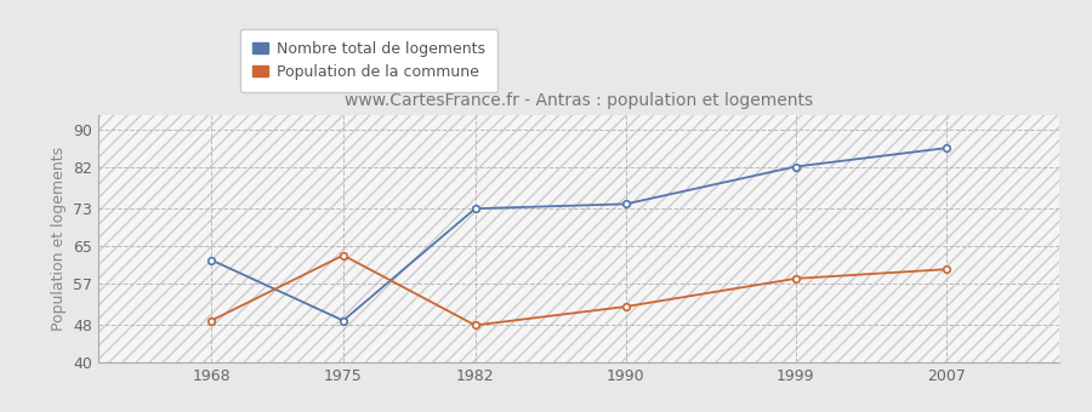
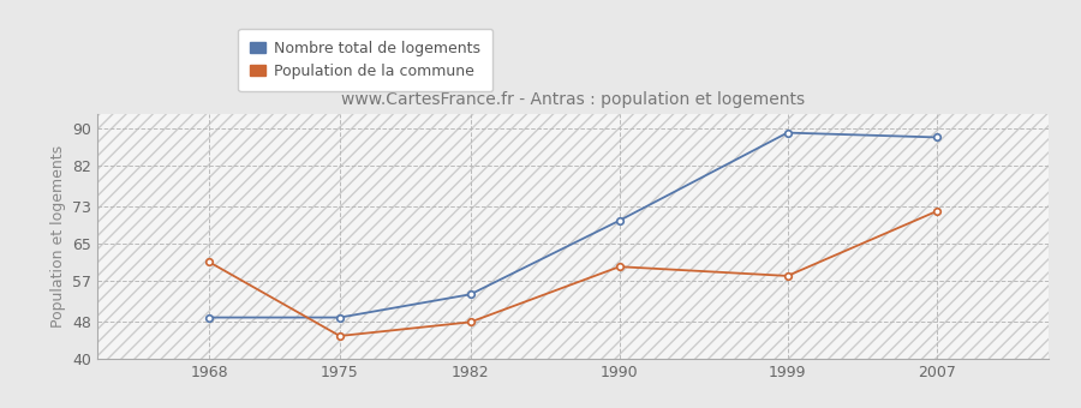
Nombre total de logements/1968: 62 -> 49
Population de la commune/1968: 49 -> 61
Population de la commune/1975: 63 -> 45
Nombre total de logements/1982: 73 -> 54
Nombre total de logements/1990: 74 -> 70
Population de la commune/1990: 52 -> 60
Nombre total de logements/1999: 82 -> 89
Nombre total de logements/2007: 86 -> 88
Population de la commune/2007: 60 -> 72
